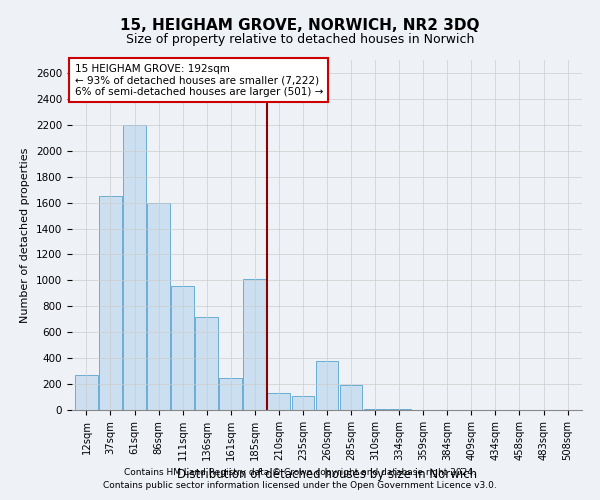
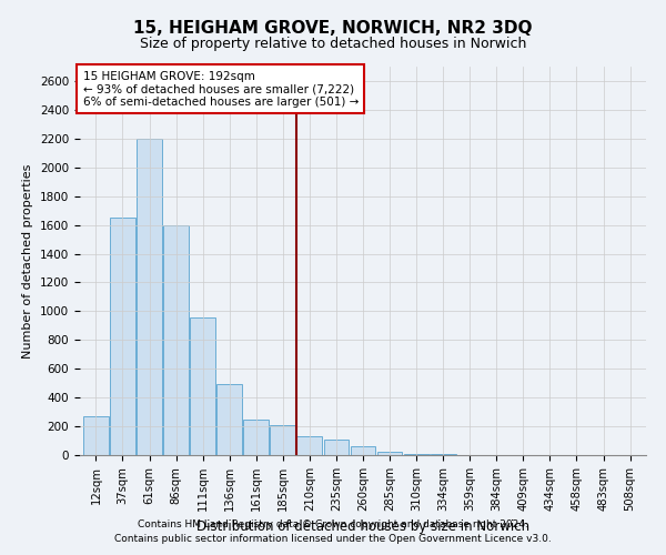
136sqm: 720 -> 490
185sqm: 1010 -> 210
260sqm: 380 -> 60
285sqm: 190 -> 20
